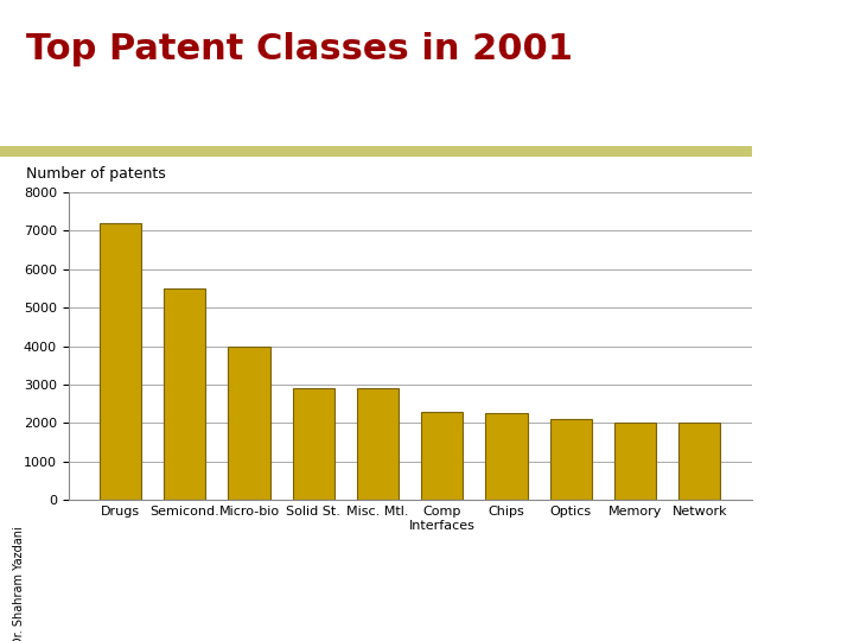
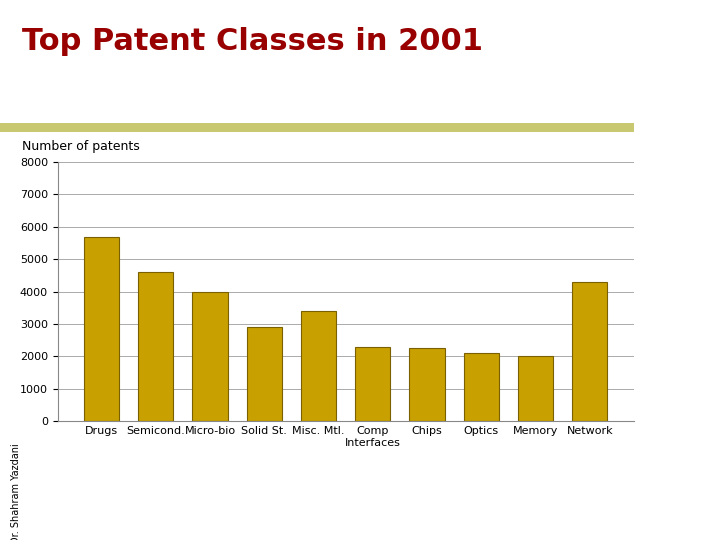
Drugs: 7200 -> 5700
Semicond.: 5500 -> 4600
Misc. Mtl.: 2900 -> 3400
Network: 2000 -> 4300
